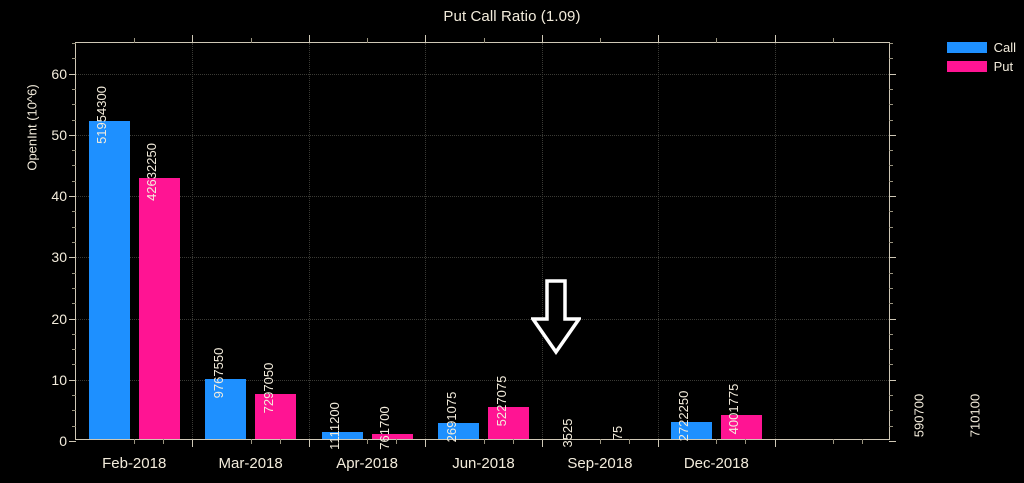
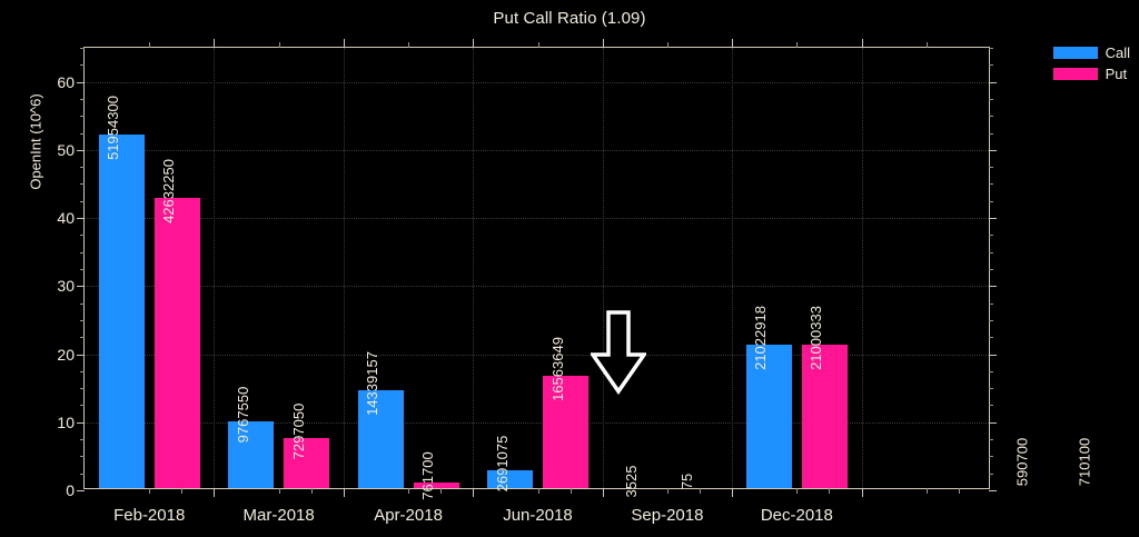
Call/Apr-2018: 1111200 -> 14339157
Put/Jun-2018: 5227075 -> 16563649
Call/Dec-2018: 2722250 -> 21022918
Put/Dec-2018: 4001775 -> 21000333
